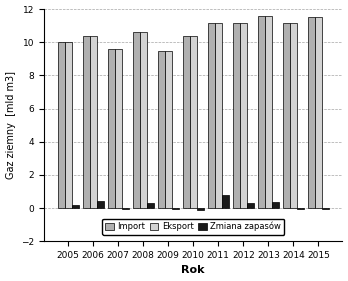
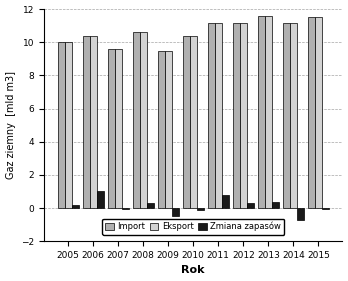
Zmiana zapasów/2006: 0.5 -> 1.0
Zmiana zapasów/2009: -0.1 -> -0.5
Zmiana zapasów/2014: -0.1 -> -0.7
